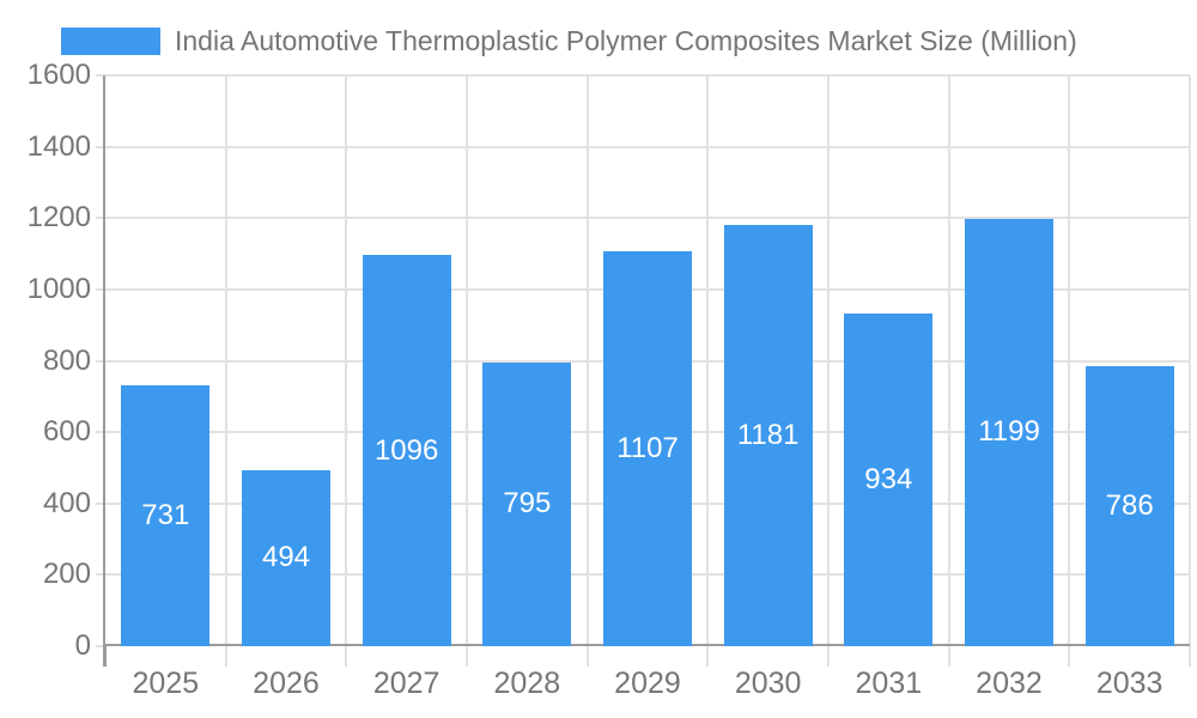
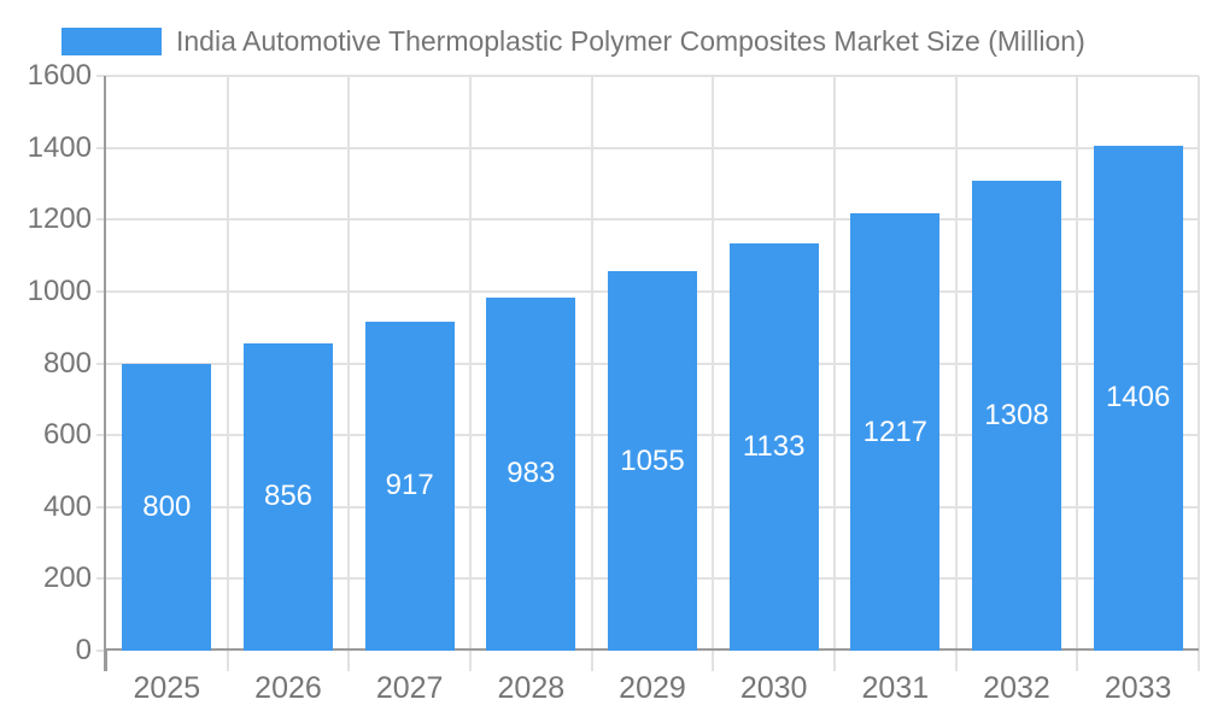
2025: 731 -> 800
2026: 494 -> 856
2027: 1096 -> 917
2028: 795 -> 983
2029: 1107 -> 1055
2030: 1181 -> 1133
2031: 934 -> 1217
2032: 1199 -> 1308
2033: 786 -> 1406
